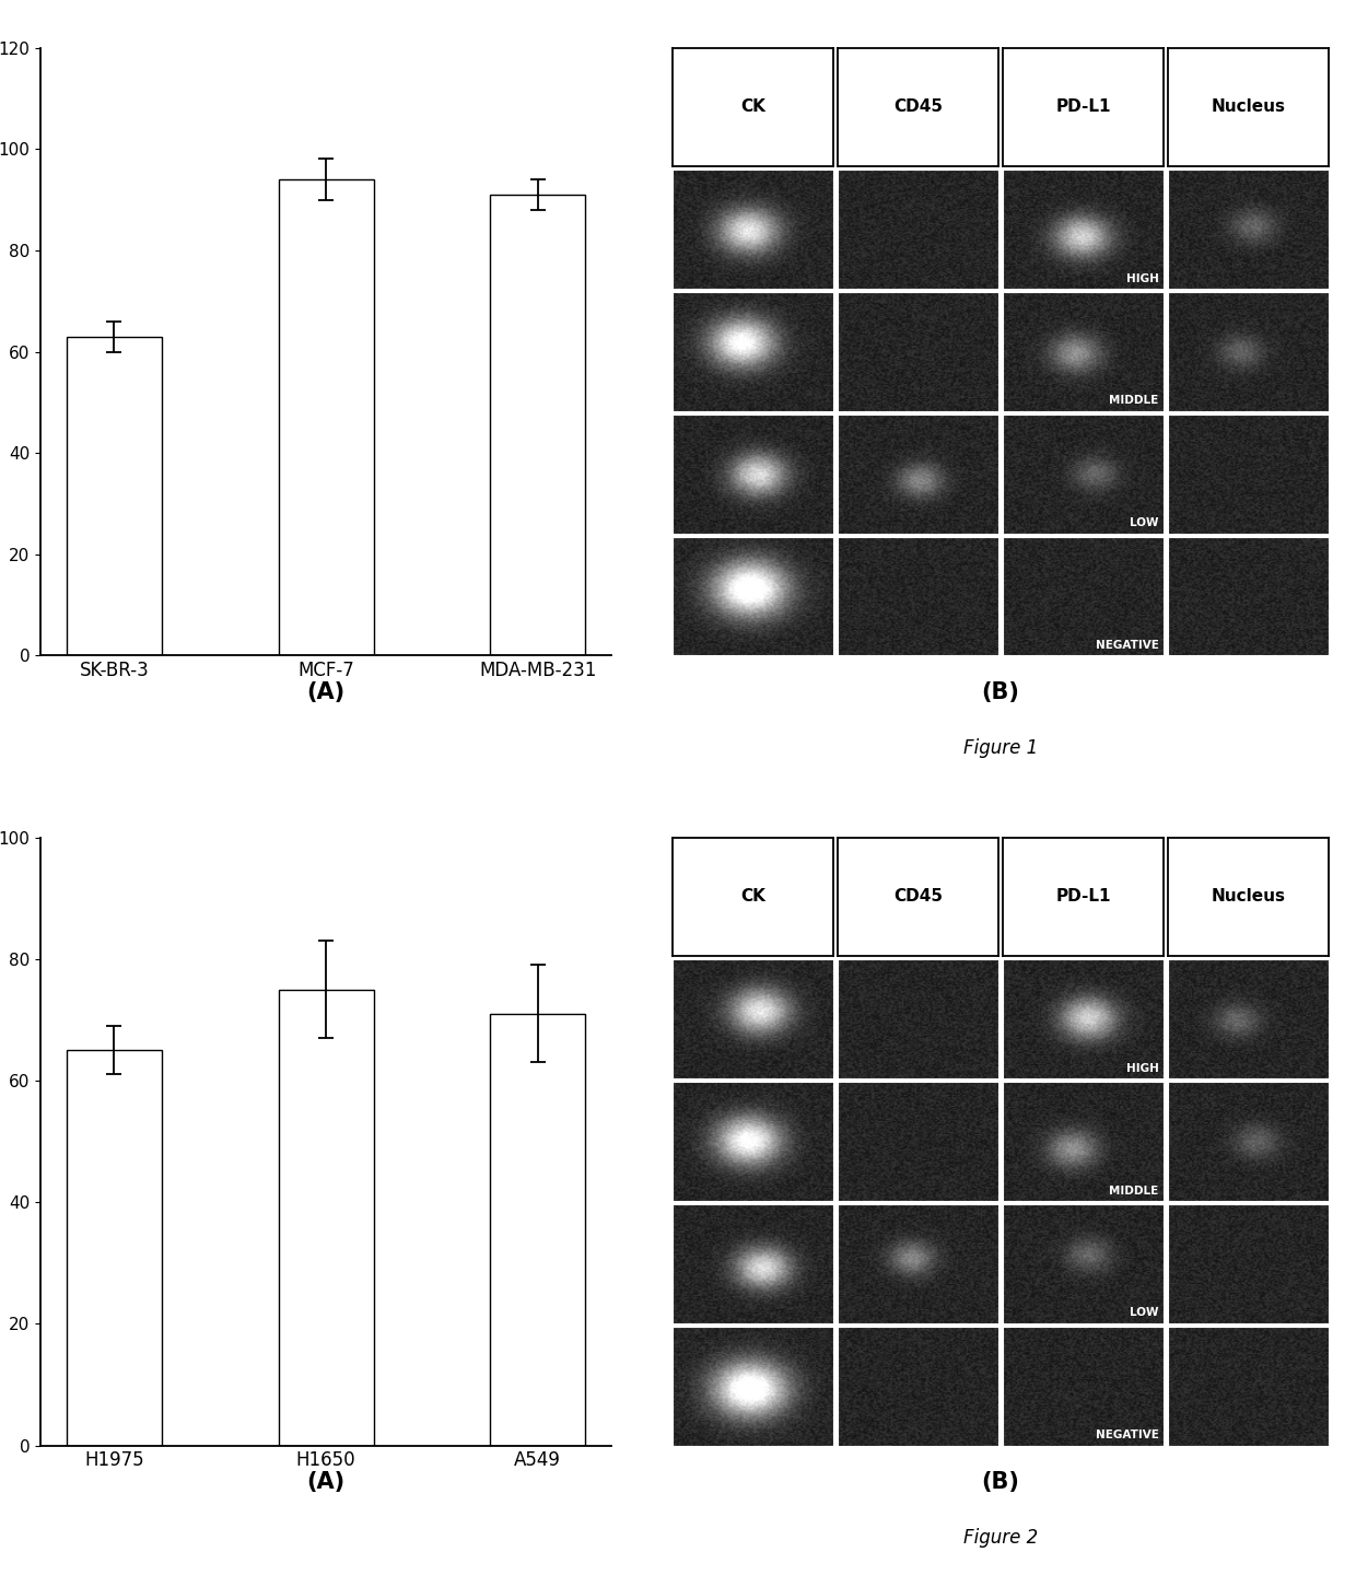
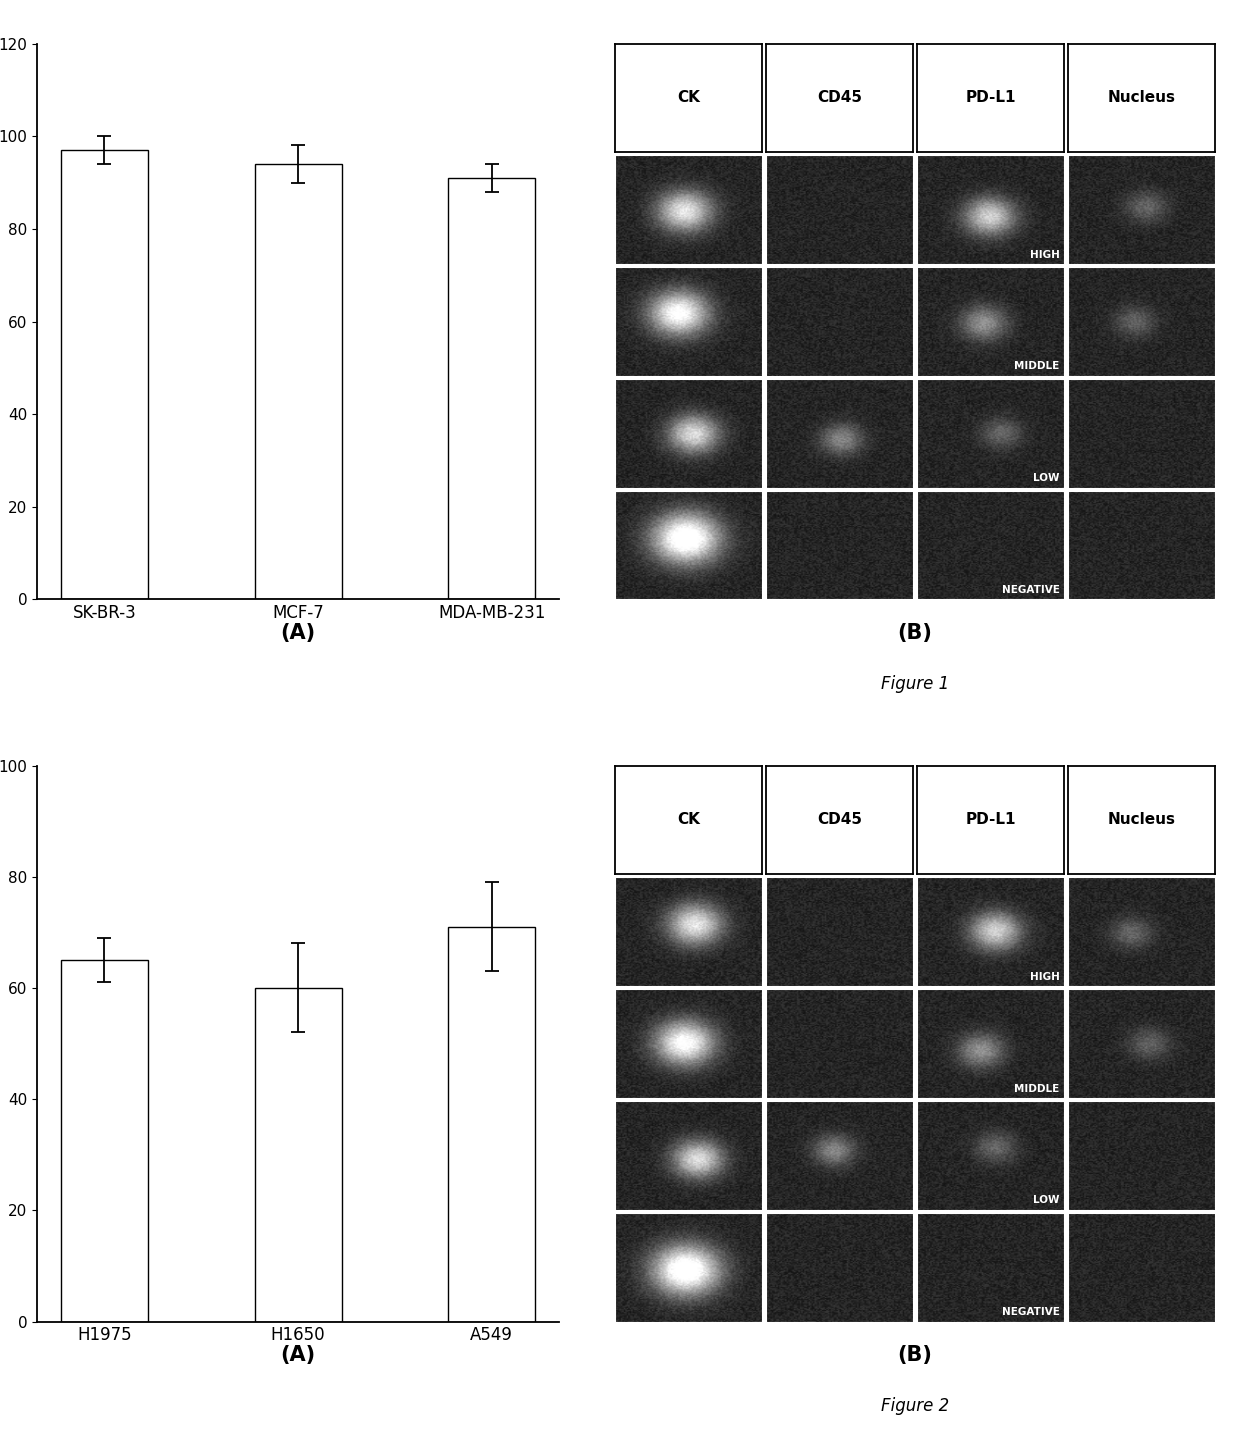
SK-BR-3: 63 -> 97
H1650: 75 -> 60
